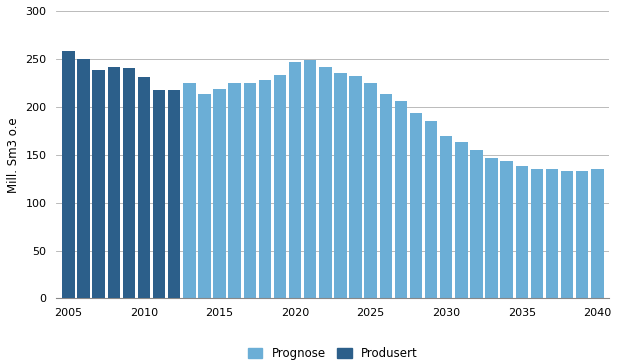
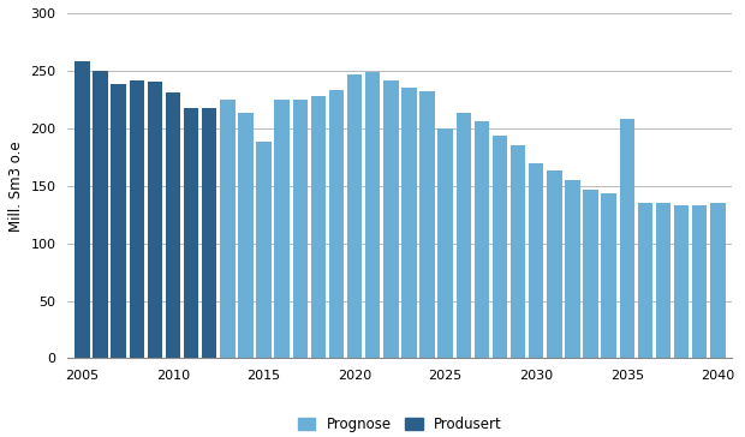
Prognose/2015: 219 -> 188
Prognose/2025: 225 -> 200
Prognose/2035: 138 -> 208
